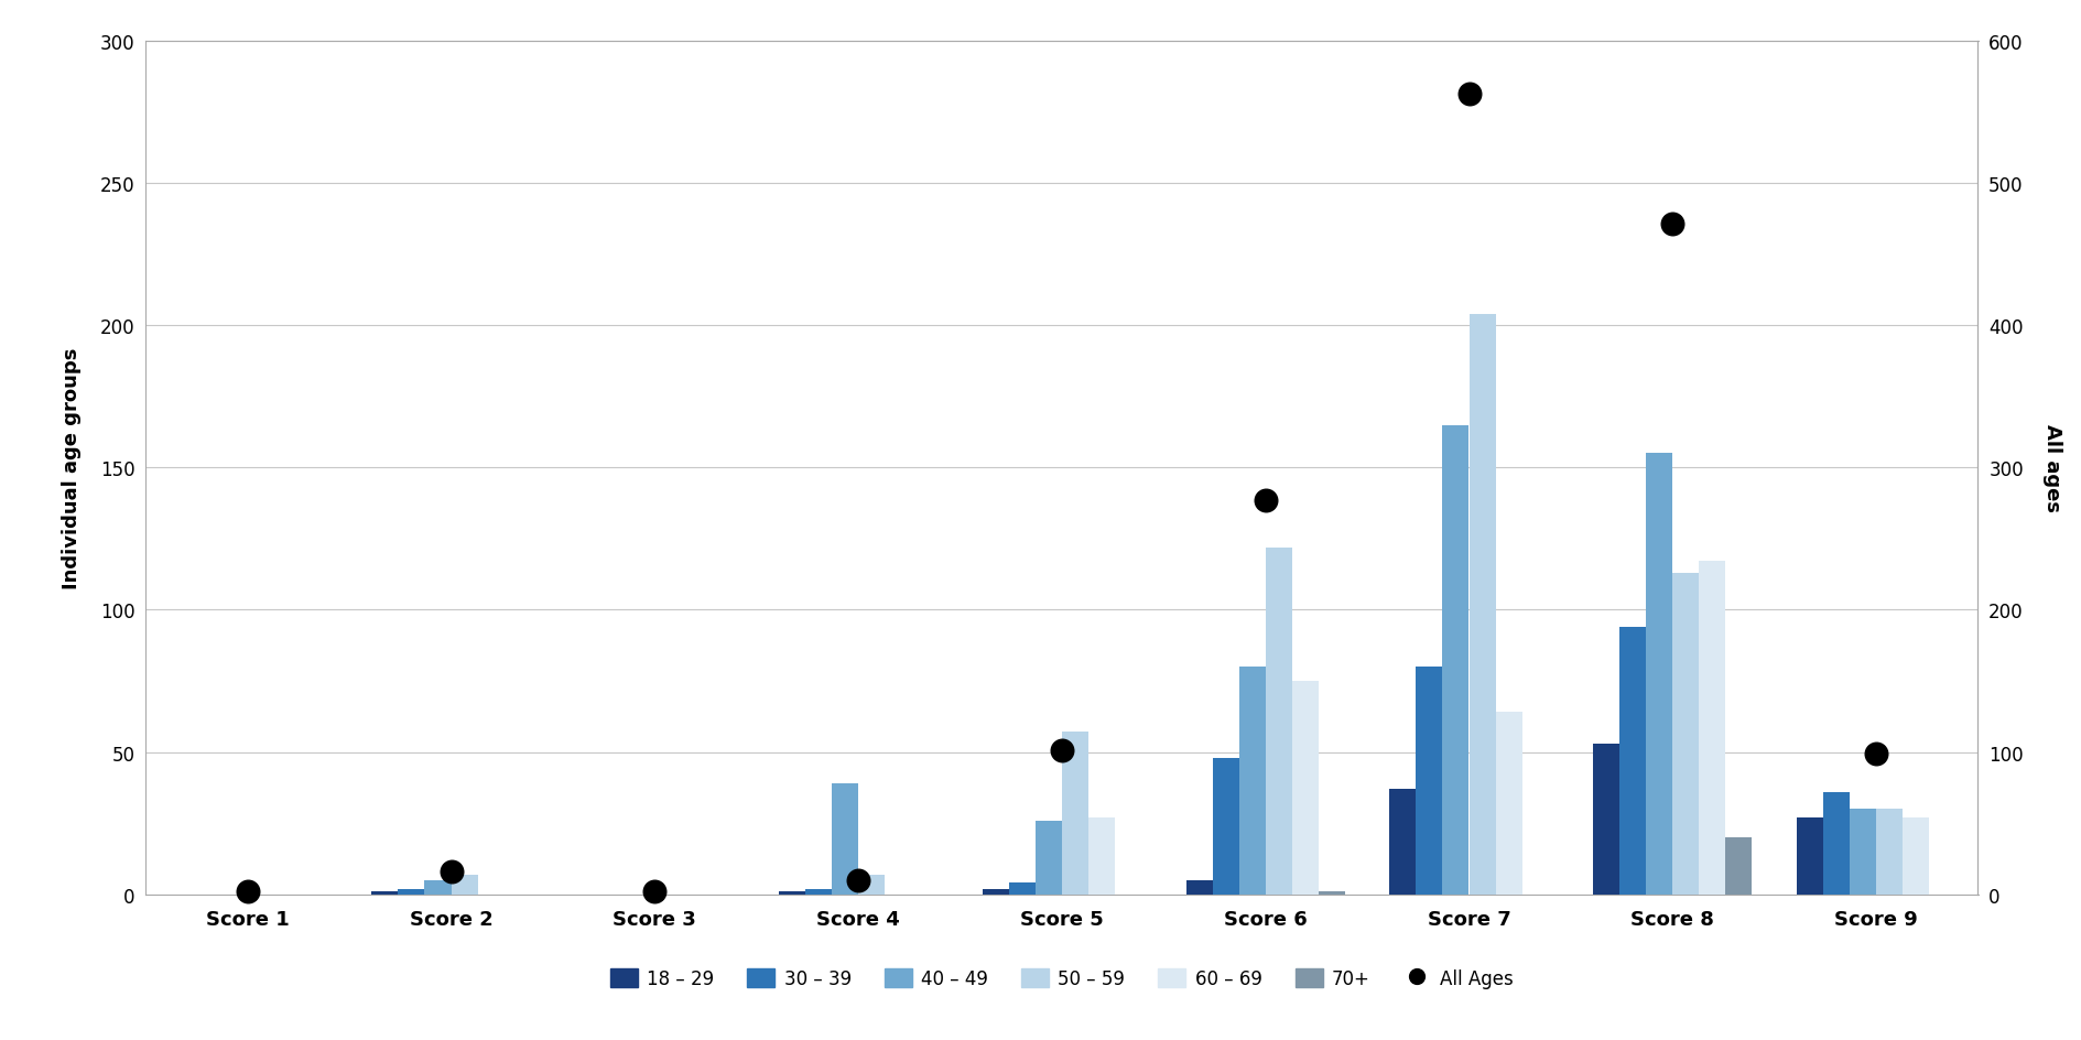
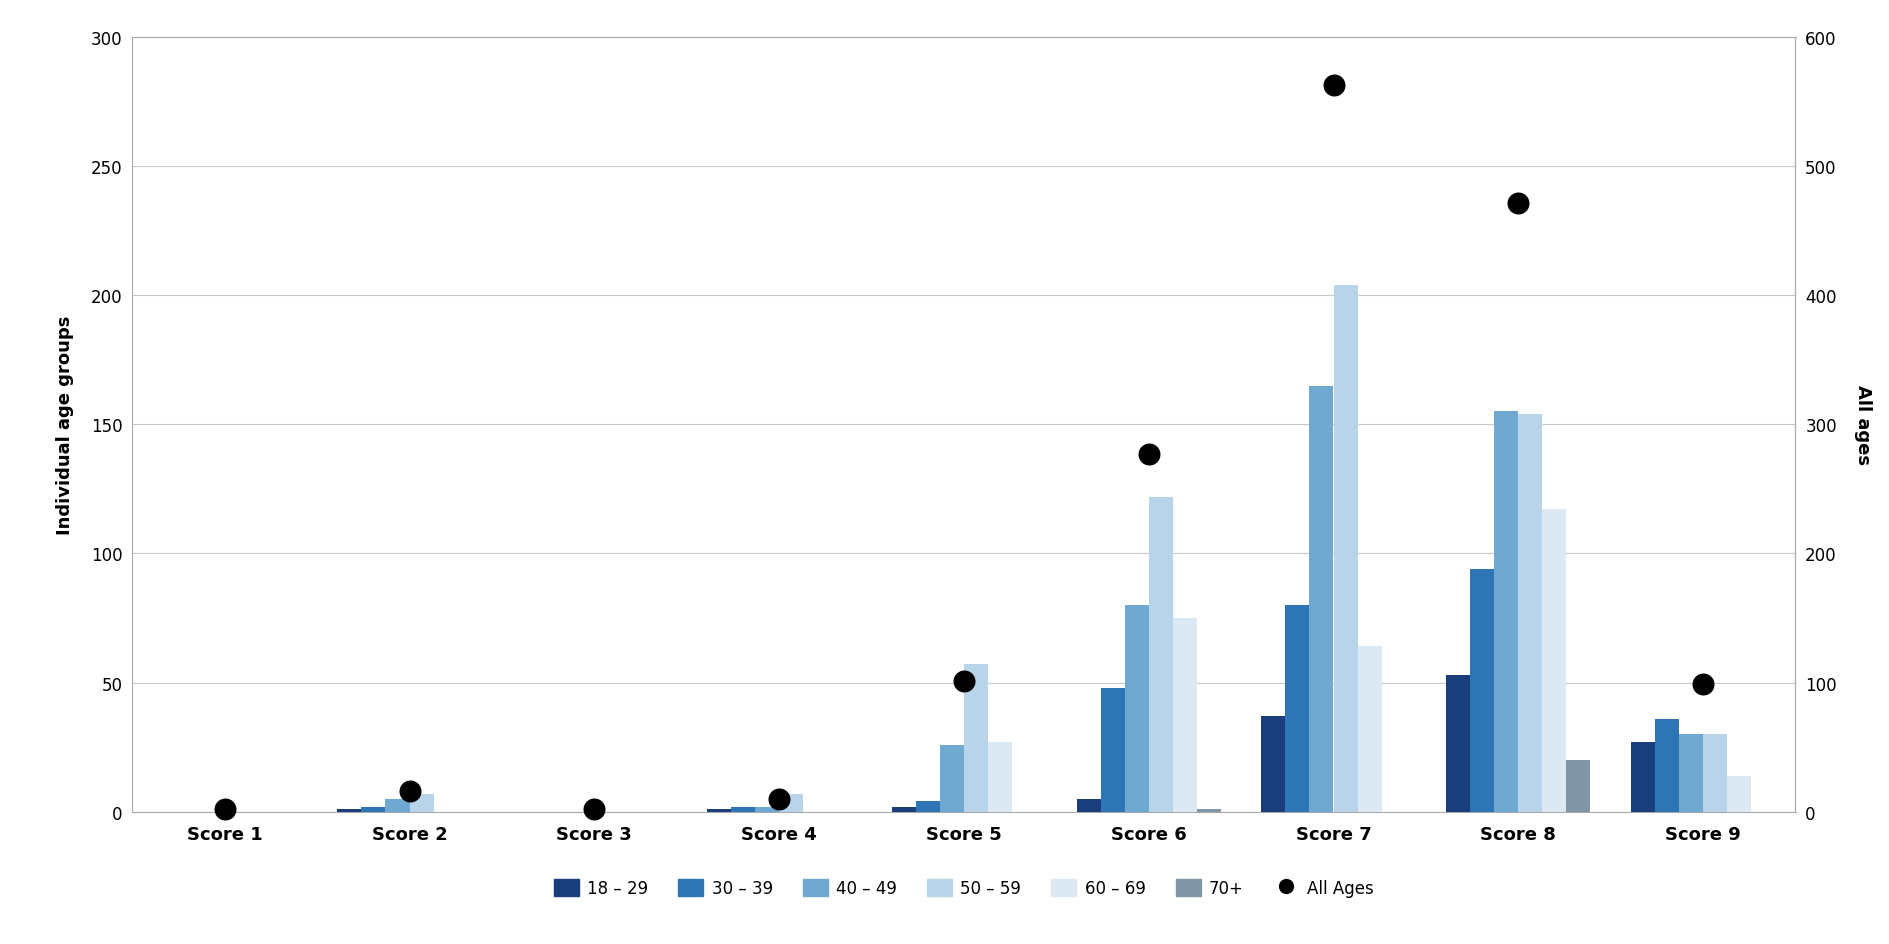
40 – 49/Score 4: 39 -> 2
50 – 59/Score 8: 113 -> 154
60 – 69/Score 9: 27 -> 14
